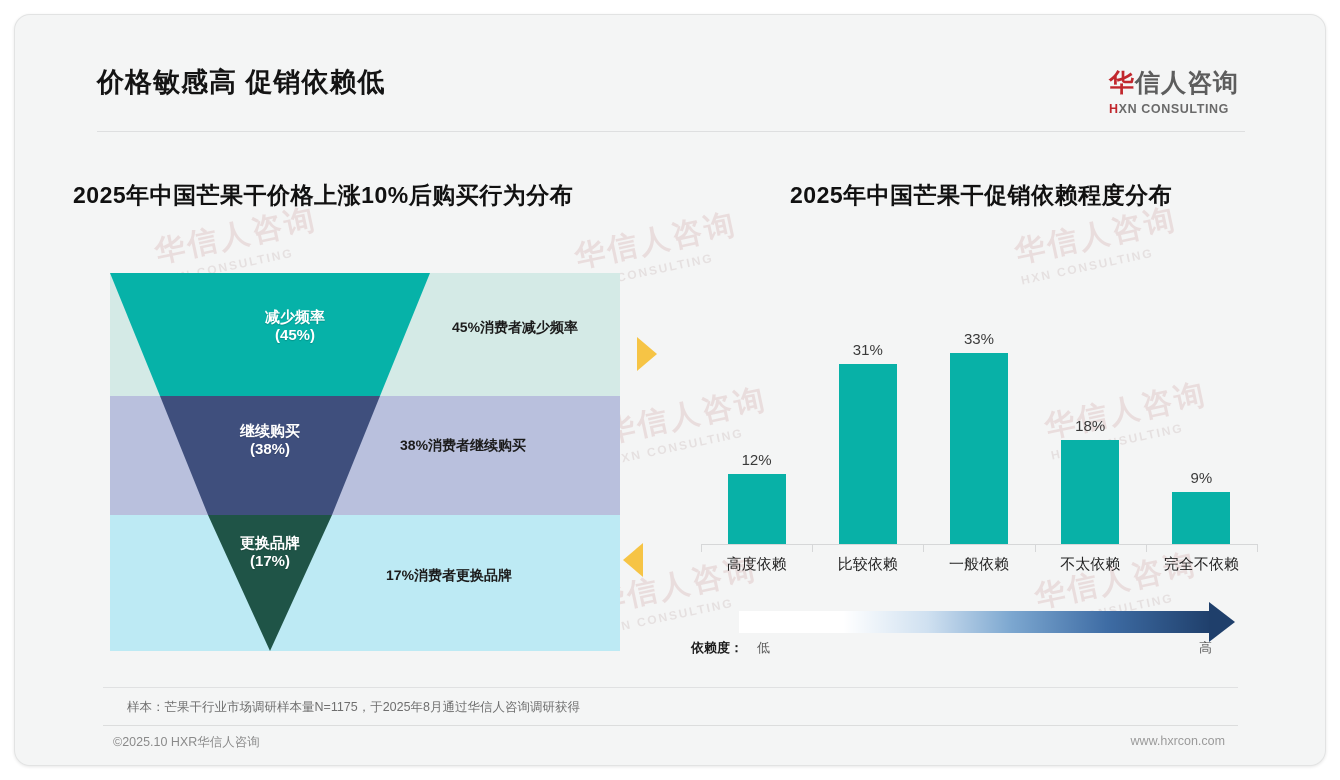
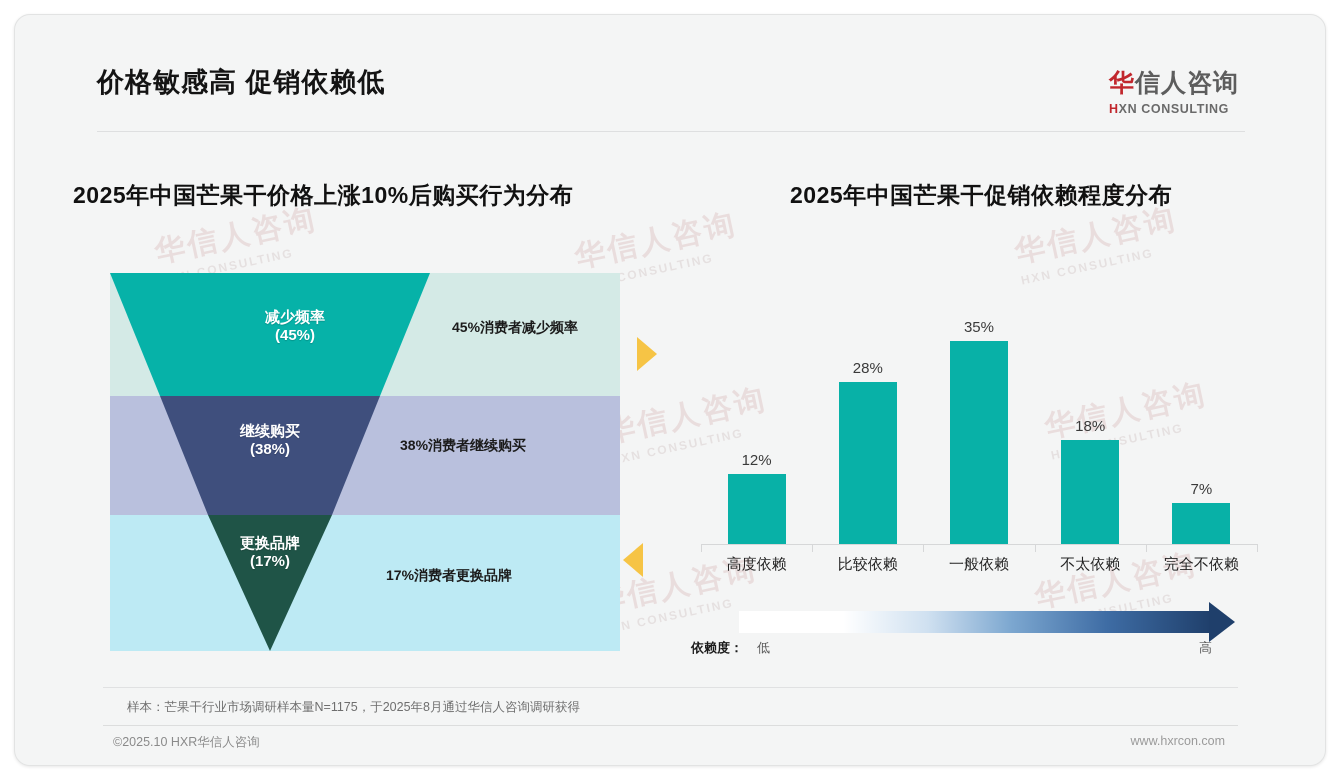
比较依赖: 31% -> 28%
一般依赖: 33% -> 35%
完全不依赖: 9% -> 7%
